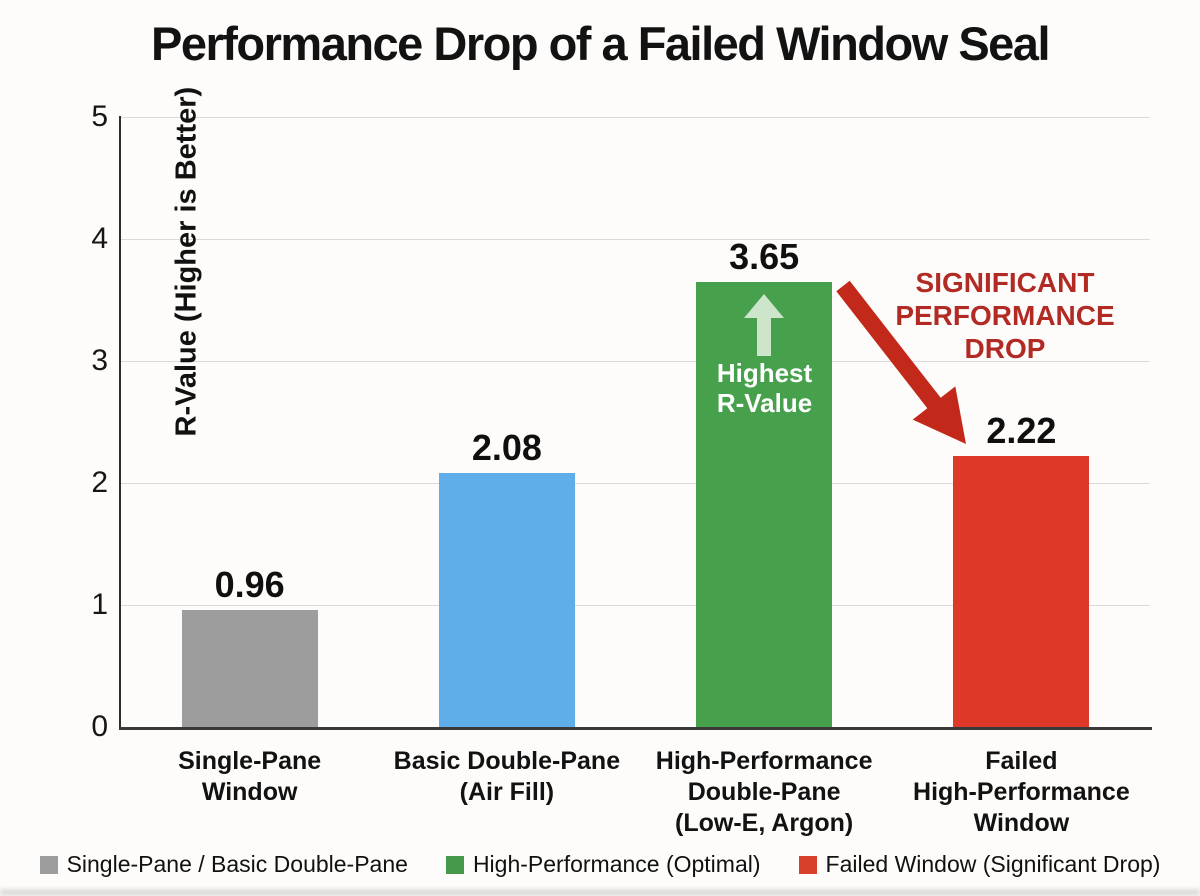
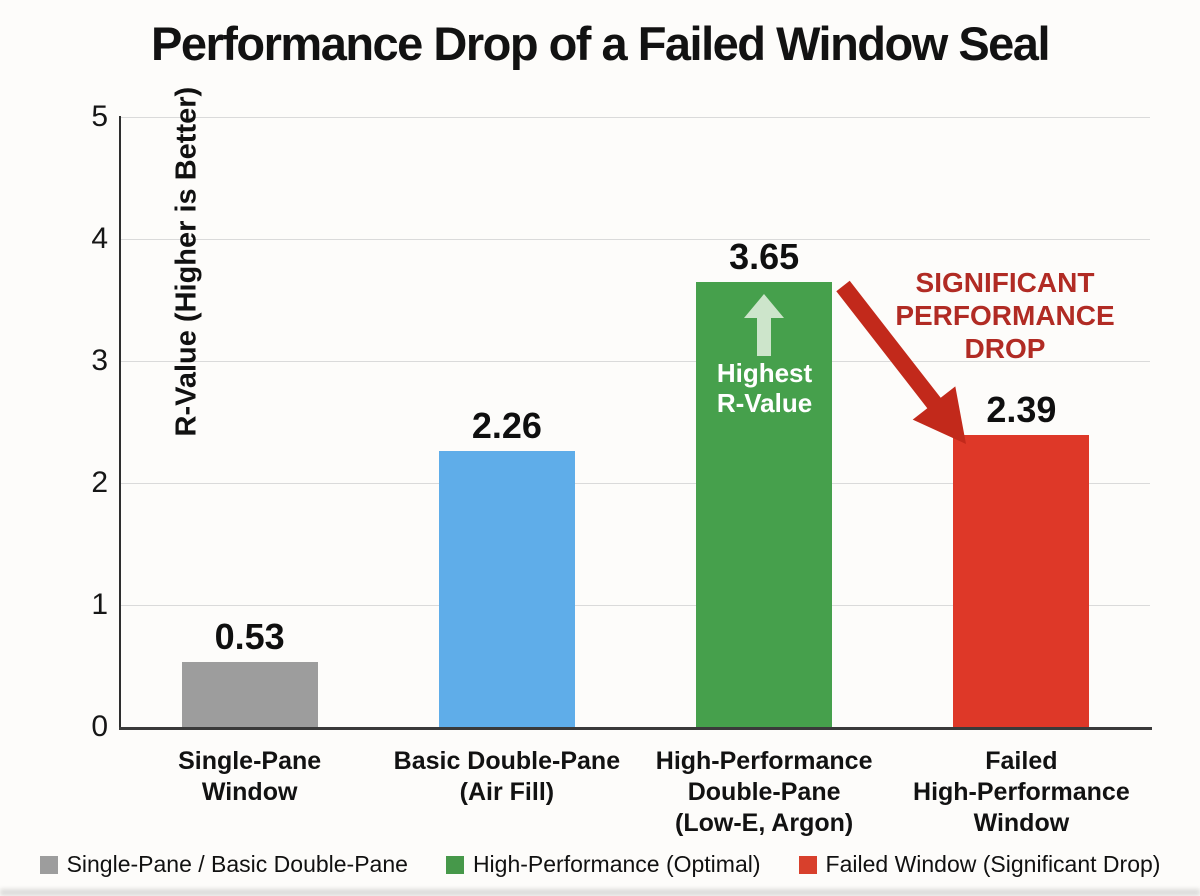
Single-Pane Window: 0.96 -> 0.53
Basic Double-Pane (Air Fill): 2.08 -> 2.26
Failed High-Performance Window: 2.22 -> 2.39
